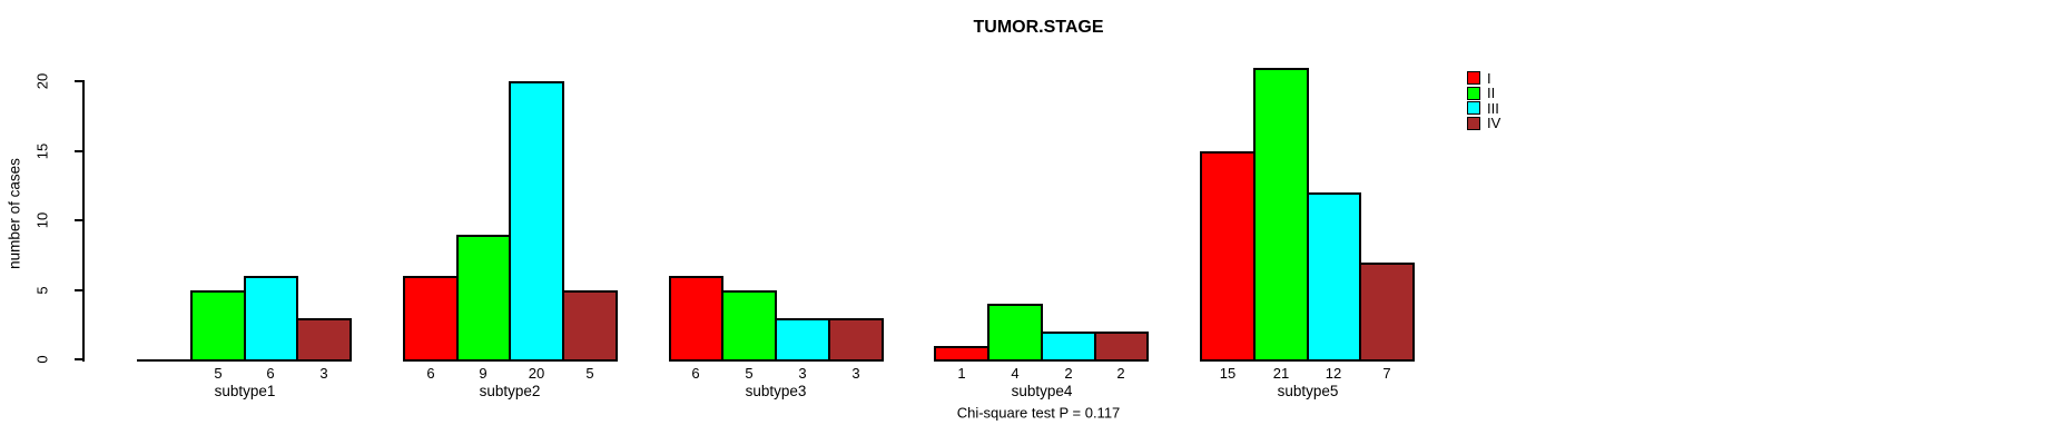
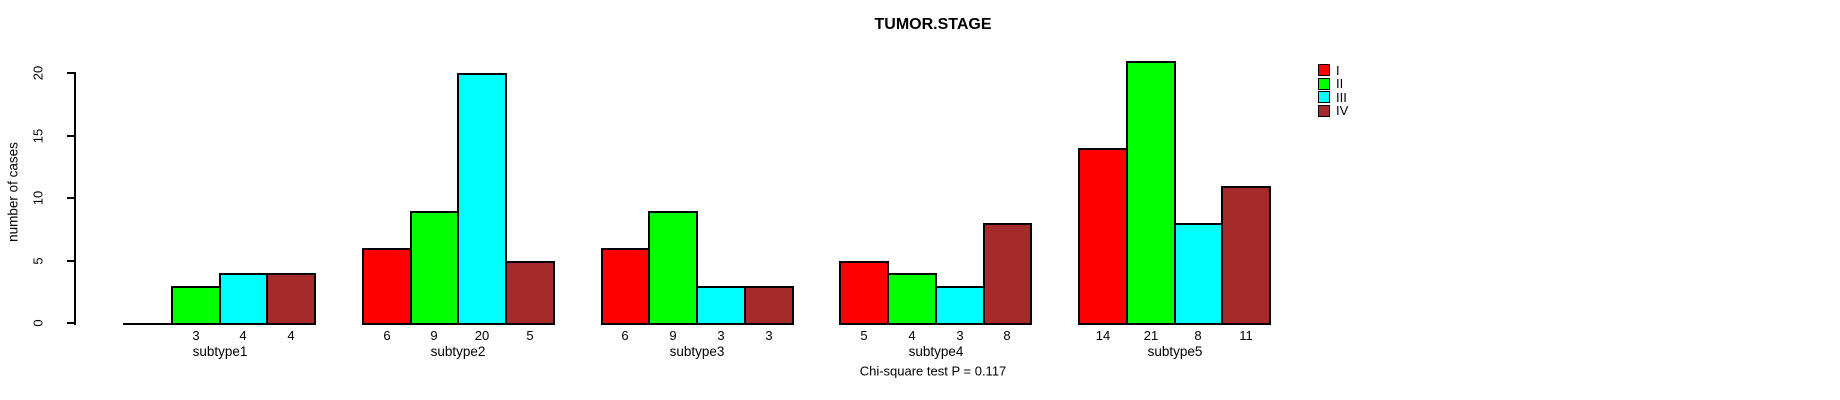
II/subtype1: 5 -> 3
III/subtype1: 6 -> 4
IV/subtype1: 3 -> 4
II/subtype3: 5 -> 9
I/subtype4: 1 -> 5
III/subtype4: 2 -> 3
IV/subtype4: 2 -> 8
I/subtype5: 15 -> 14
III/subtype5: 12 -> 8
IV/subtype5: 7 -> 11
